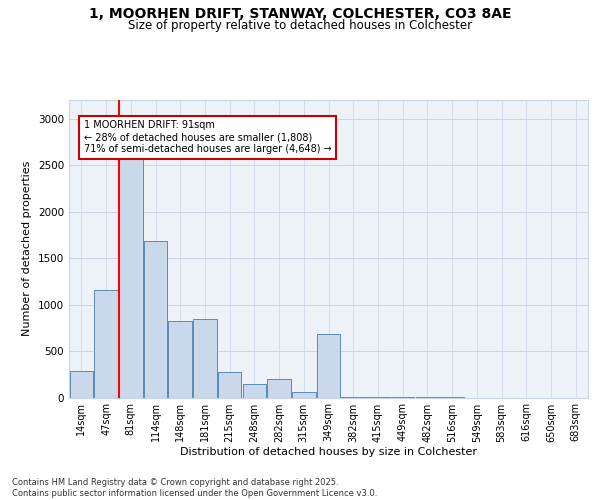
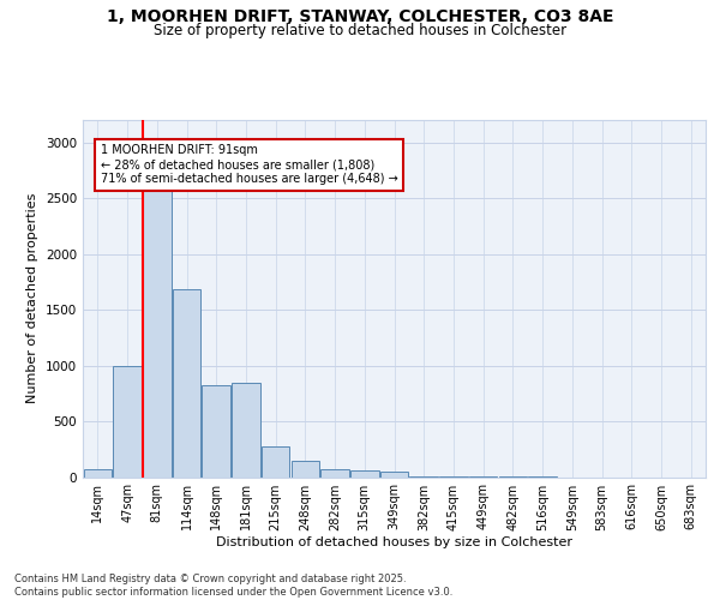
14sqm: 280 -> 80
47sqm: 1160 -> 1000
282sqm: 200 -> 80
349sqm: 680 -> 40
